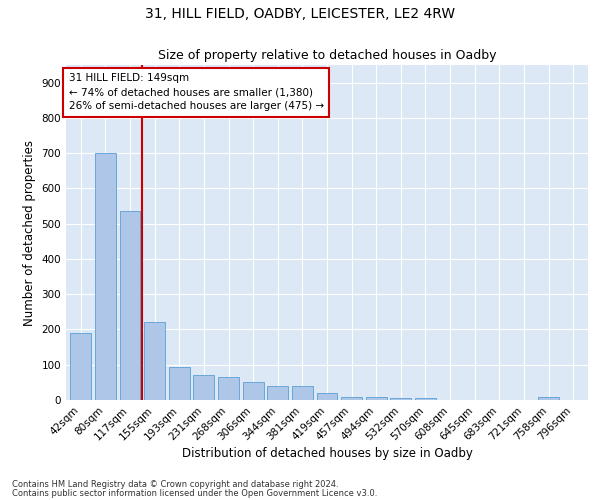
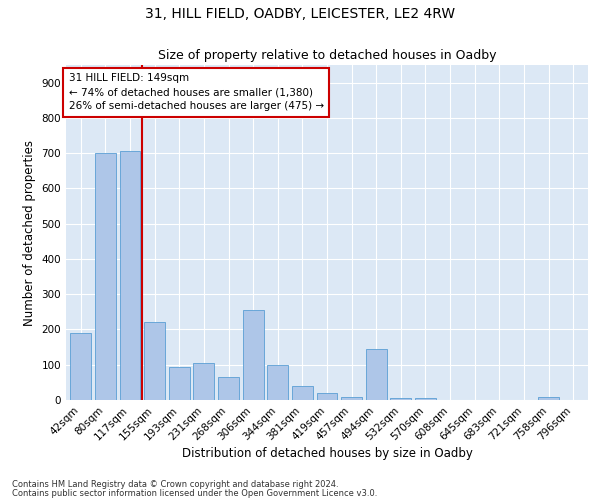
117sqm: 535 -> 705
231sqm: 70 -> 105
306sqm: 50 -> 255
344sqm: 40 -> 100
494sqm: 8 -> 145
